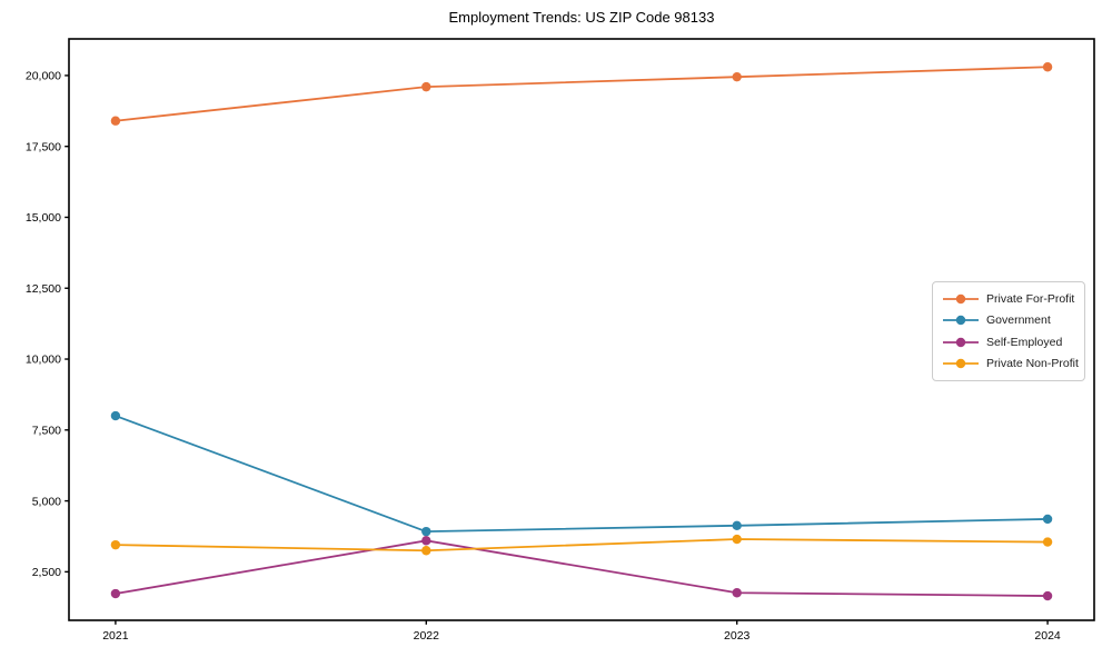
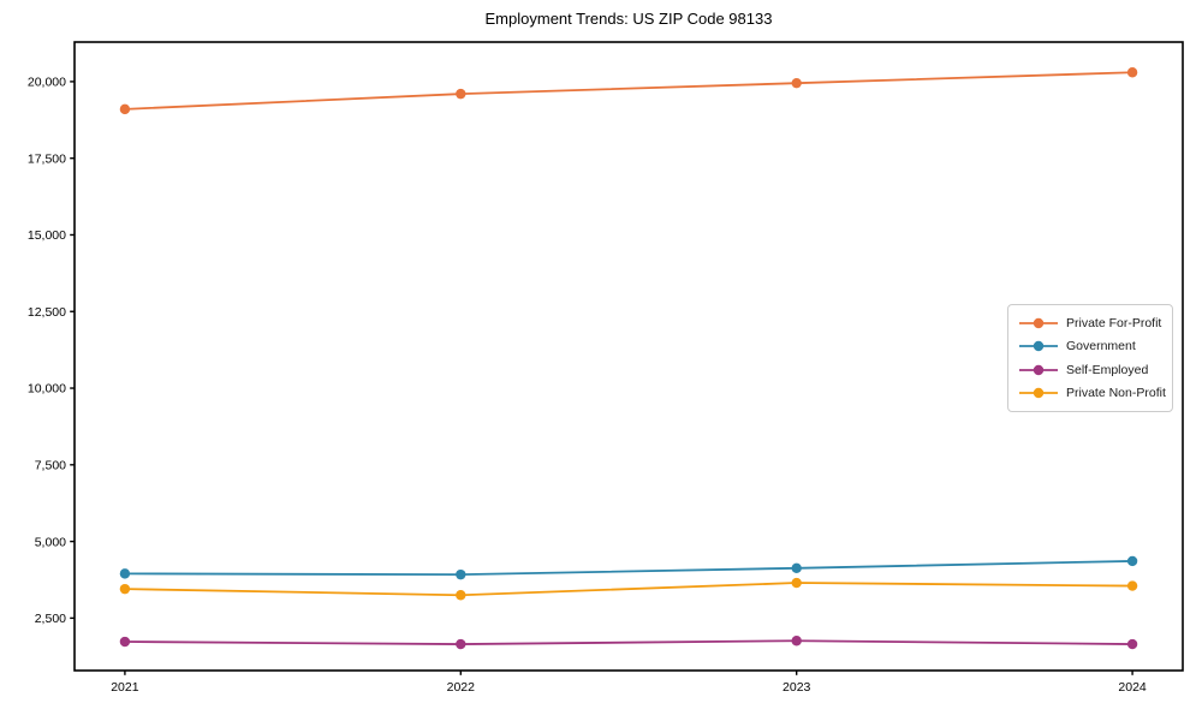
Private For-Profit/2021: 18400 -> 19100
Government/2021: 8000 -> 4000
Self-Employed/2022: 3600 -> 1600
